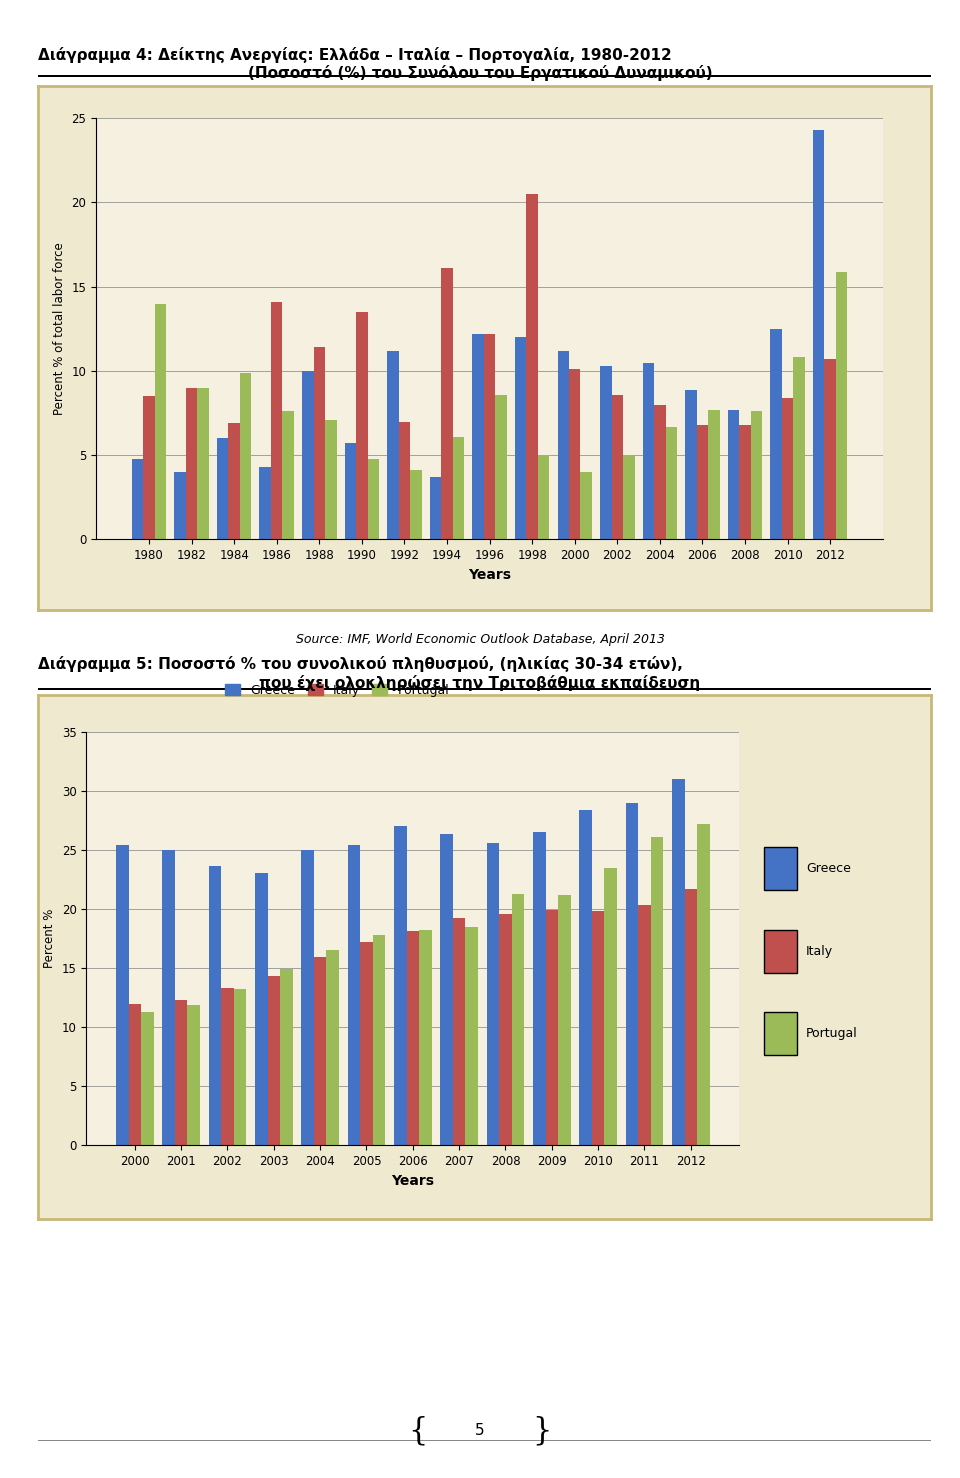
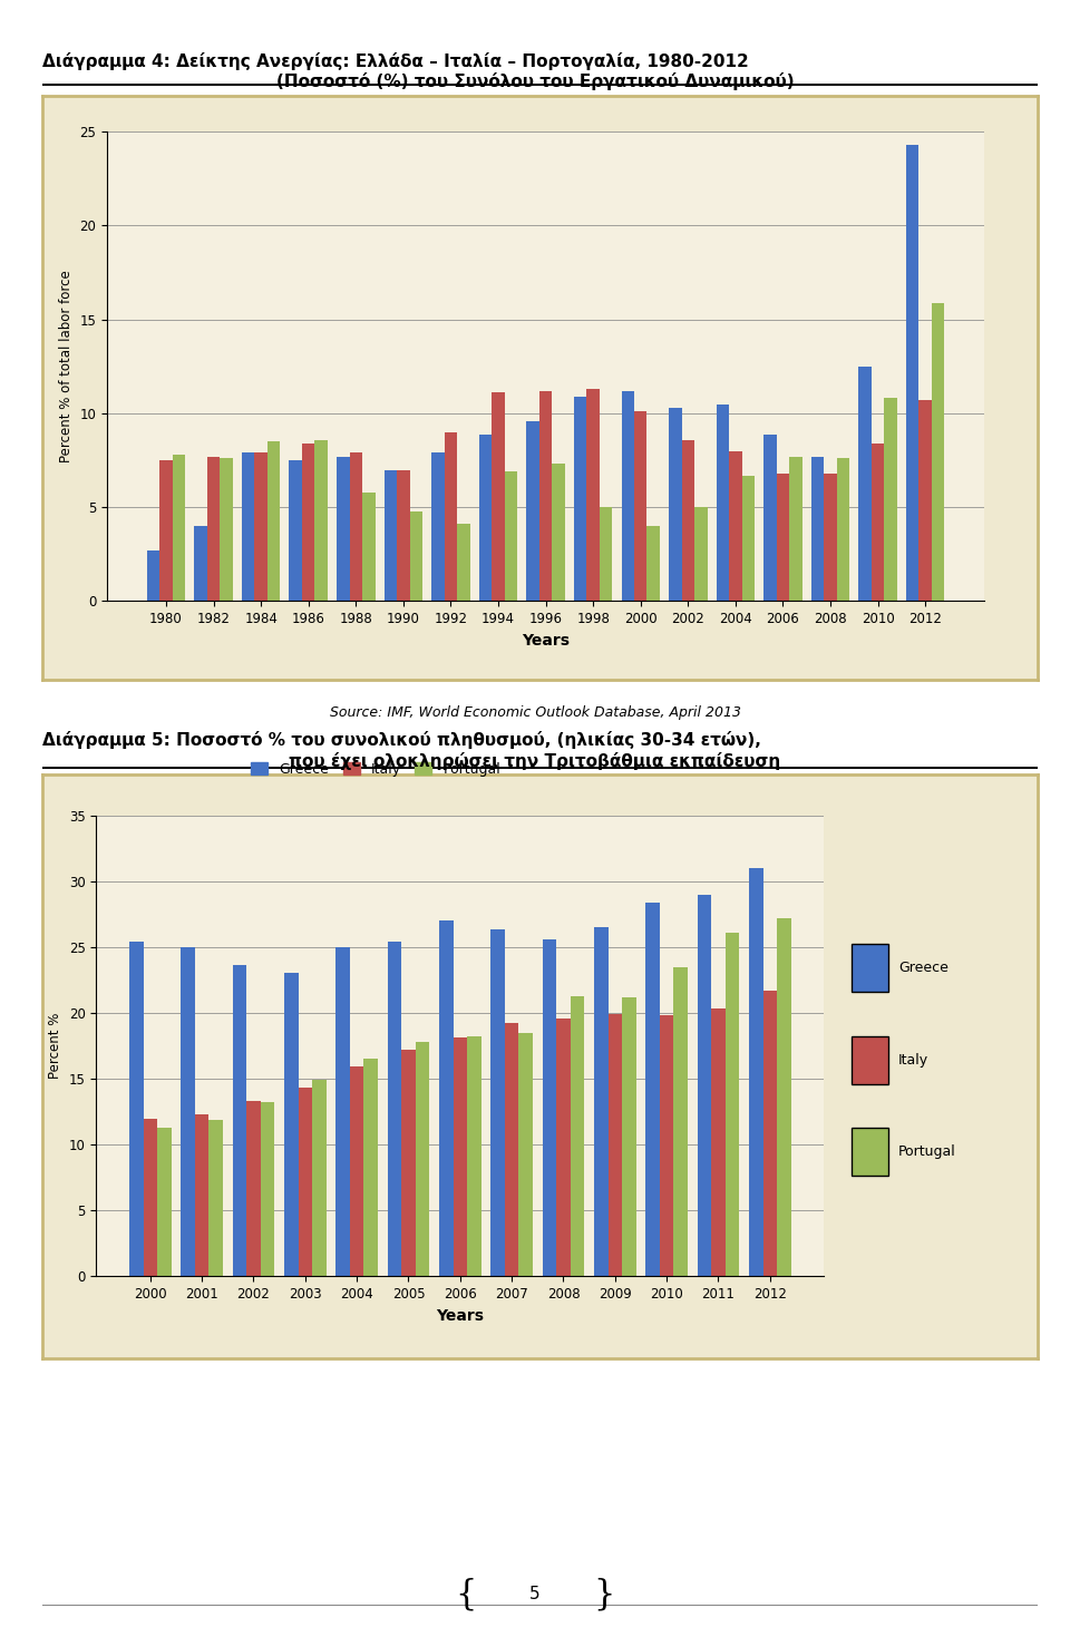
Greece/1980: 4.8 -> 2.7
Italy/1980: 8.5 -> 7.5
Portugal/1980: 14.0 -> 7.8
Italy/1982: 9.0 -> 7.7
Portugal/1982: 9.0 -> 7.6
Greece/1984: 6.0 -> 7.9
Italy/1984: 6.9 -> 7.9
Portugal/1984: 9.9 -> 8.5
Greece/1986: 4.3 -> 7.5
Italy/1986: 14.1 -> 8.4
Portugal/1986: 7.6 -> 8.6
Greece/1988: 10.0 -> 7.7
Italy/1988: 11.4 -> 7.9
Portugal/1988: 7.1 -> 5.8
Greece/1990: 5.7 -> 7.0
Italy/1990: 13.5 -> 7.0
Greece/1992: 11.2 -> 7.9
Italy/1992: 7.0 -> 9.0
Greece/1994: 3.7 -> 8.9
Italy/1994: 16.1 -> 11.1
Portugal/1994: 6.1 -> 6.9
Greece/1996: 12.2 -> 9.6
Italy/1996: 12.2 -> 11.2
Portugal/1996: 8.6 -> 7.3
Greece/1998: 12.0 -> 10.9
Italy/1998: 20.5 -> 11.3
